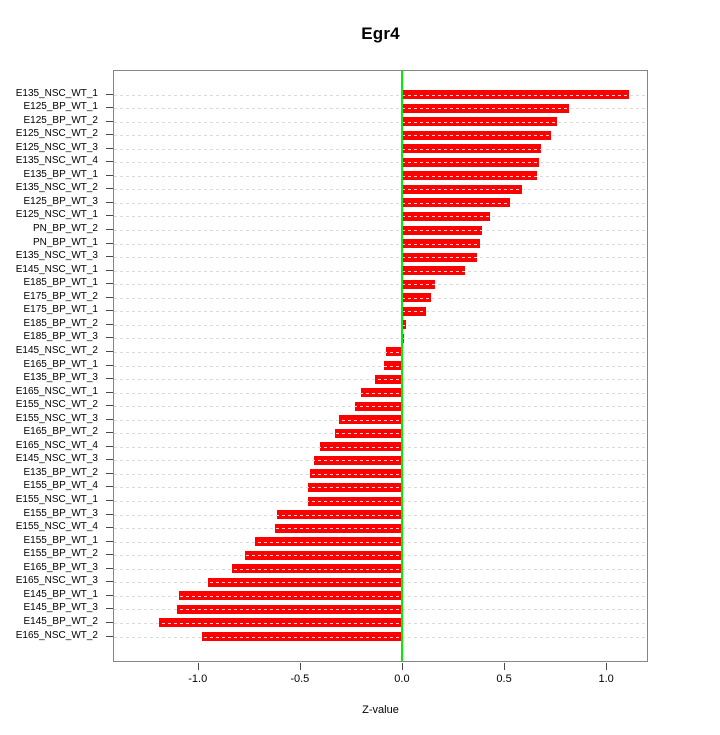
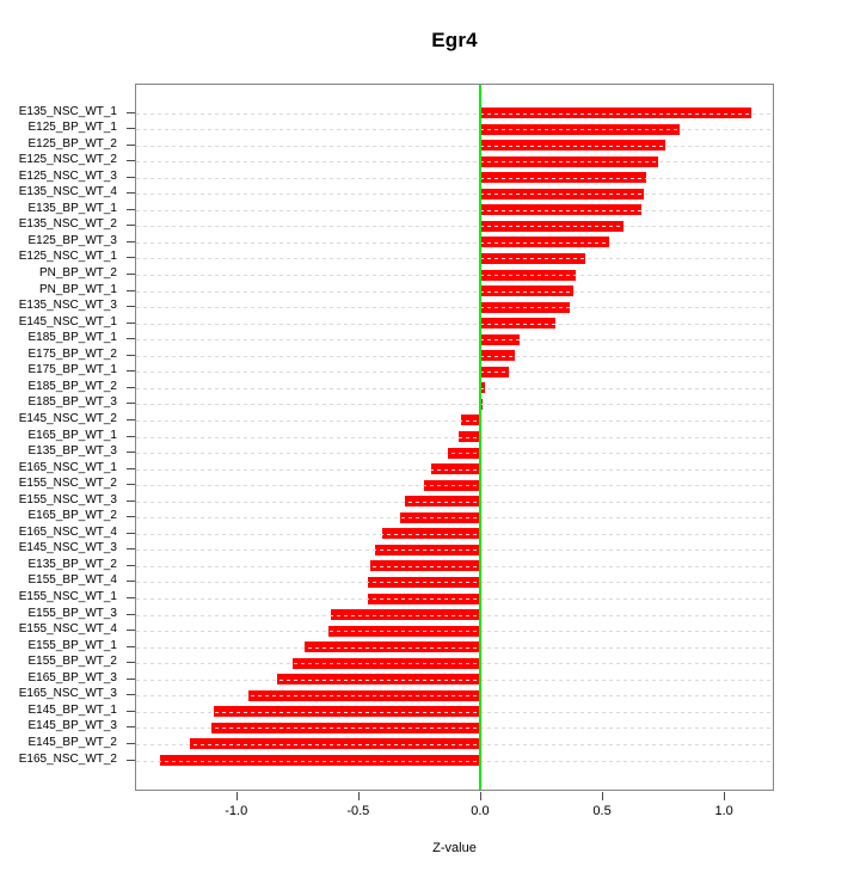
E165_NSC_WT_2: -0.98 -> -1.31
